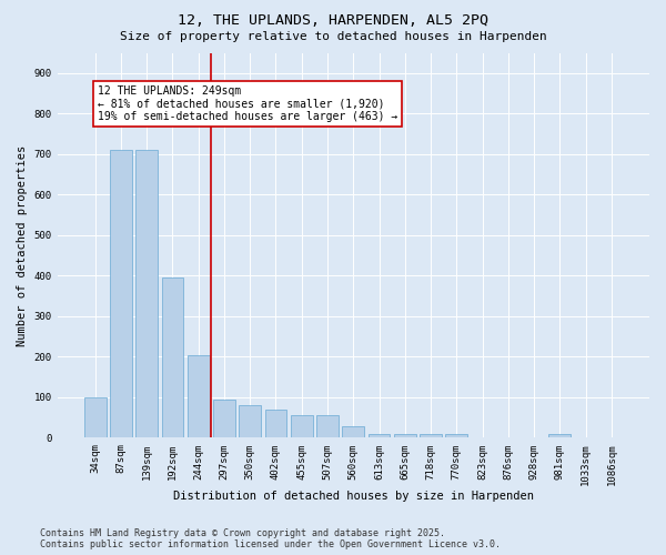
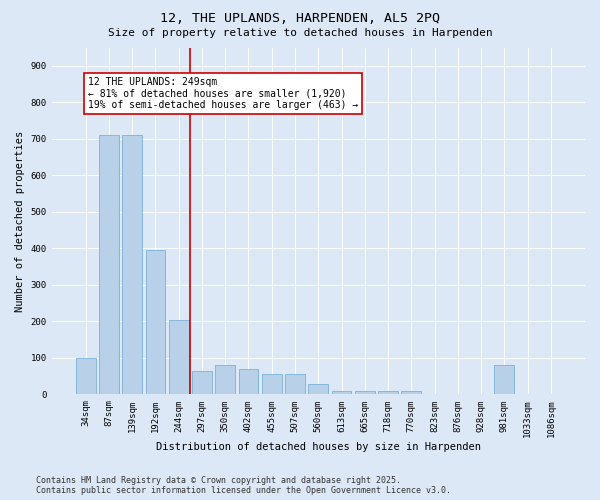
297sqm: 95 -> 65
981sqm: 10 -> 80
